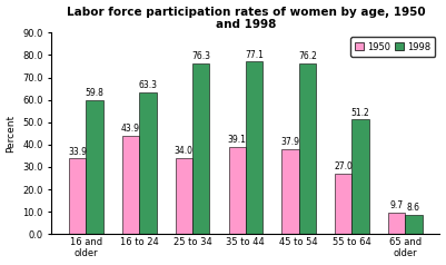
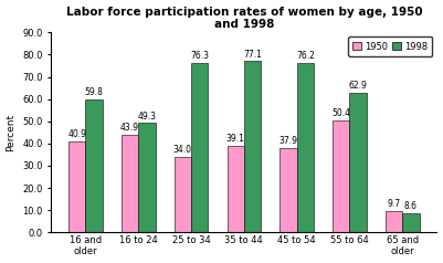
1950/16 and older: 33.9 -> 40.9
1998/16 to 24: 63.3 -> 49.3
1950/55 to 64: 27.0 -> 50.4
1998/55 to 64: 51.2 -> 62.9
